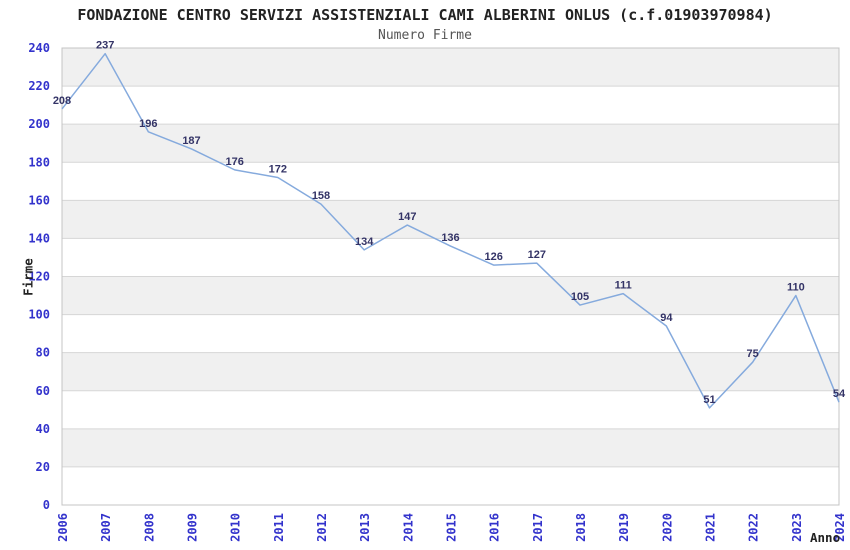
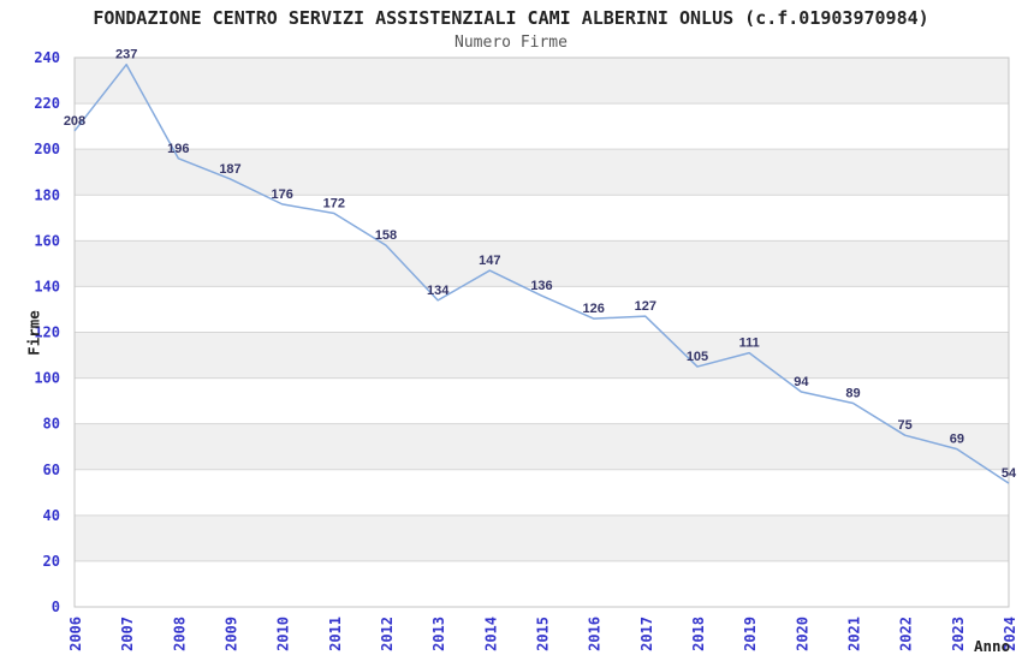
2021: 51 -> 89
2023: 110 -> 69
